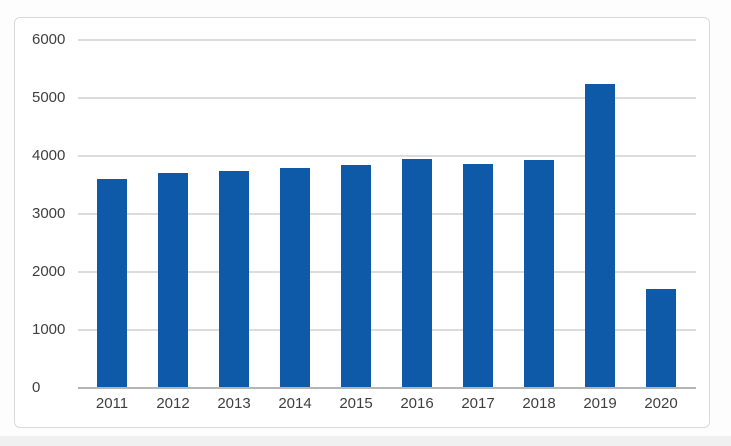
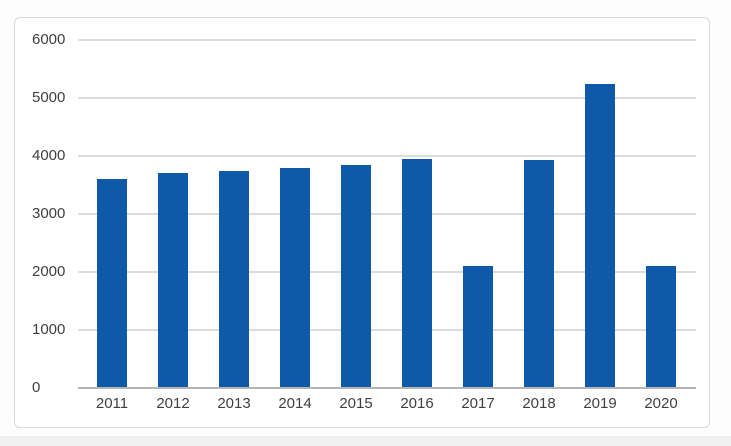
2017: 3900 -> 2100
2020: 1700 -> 2100
